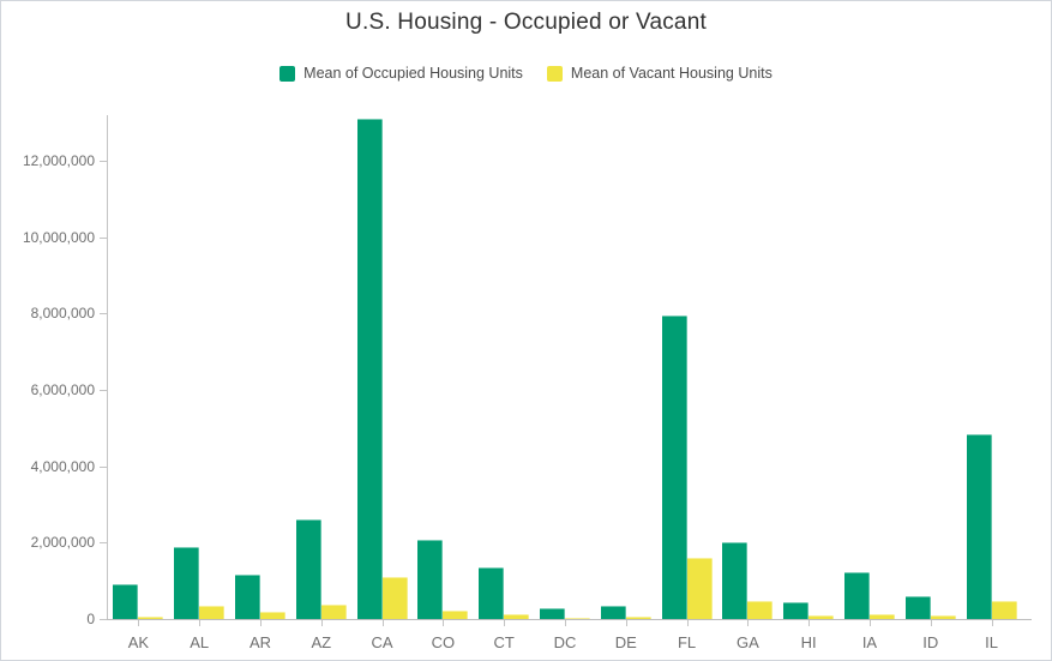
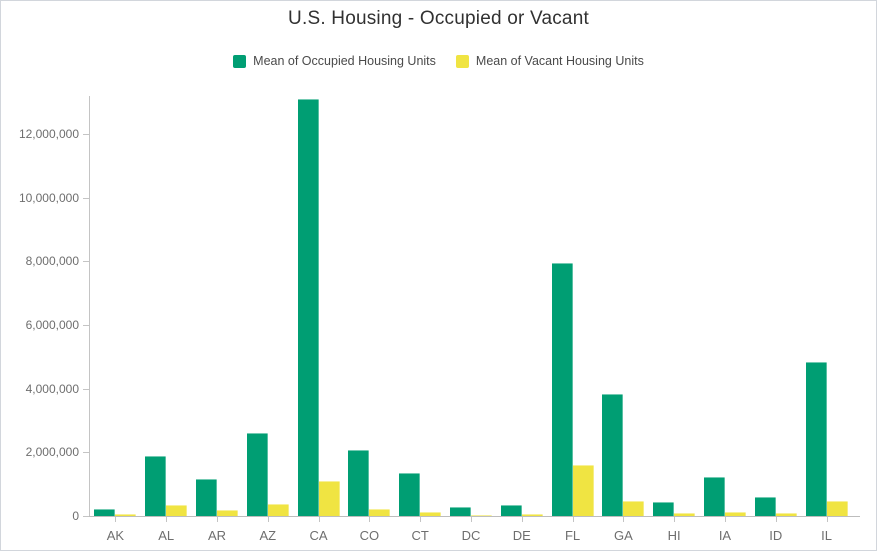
Mean of Occupied Housing Units/AK: 900000 -> 200000
Mean of Occupied Housing Units/GA: 2000000 -> 3800000
